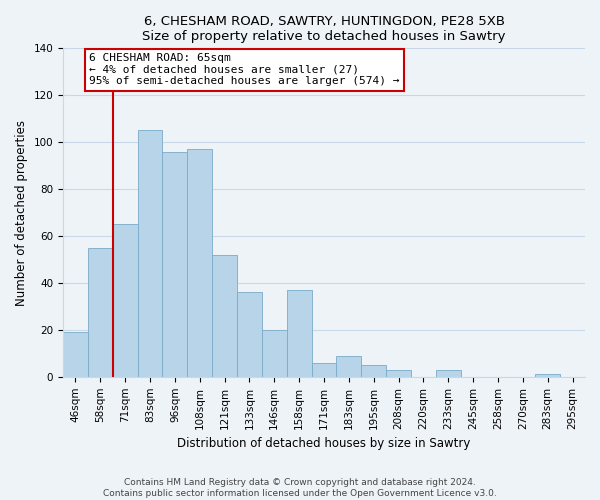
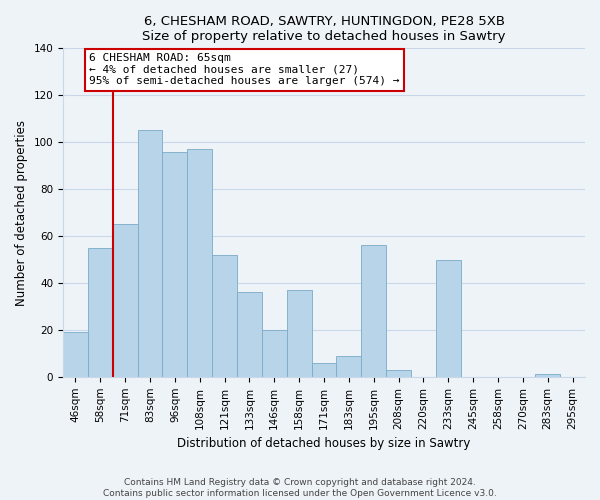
195sqm: 5 -> 56
233sqm: 3 -> 50
